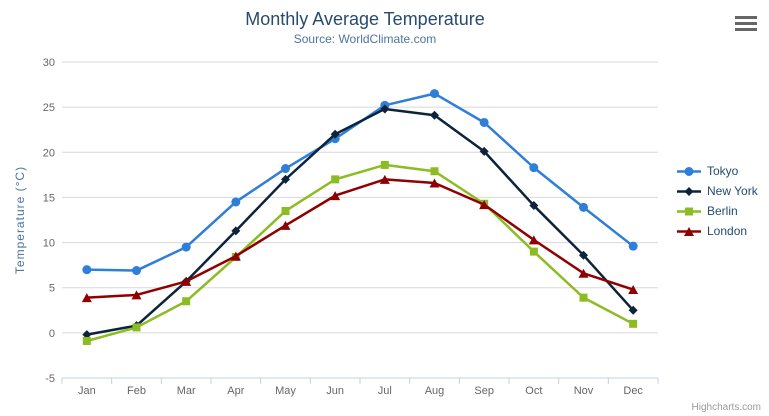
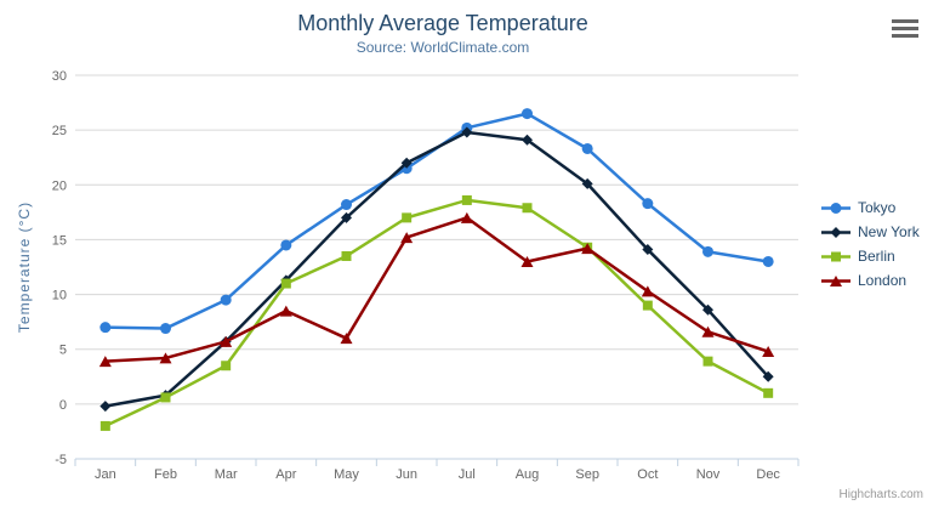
Berlin/Jan: -1 -> -2
Berlin/Apr: 8 -> 11
London/May: 12 -> 6
London/Aug: 17 -> 13
Tokyo/Dec: 10 -> 13
